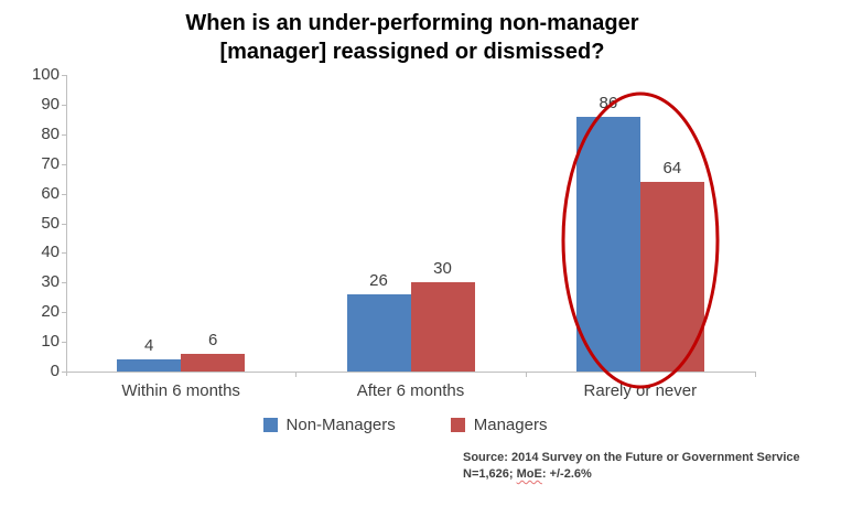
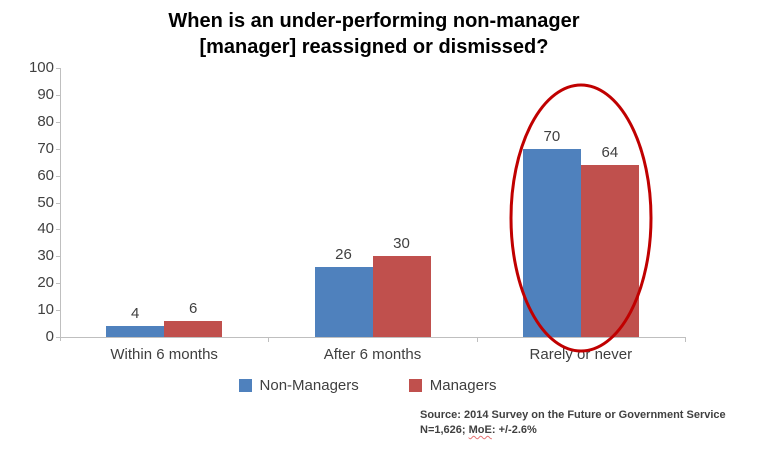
Non-Managers/Rarely or never: 86 -> 70
